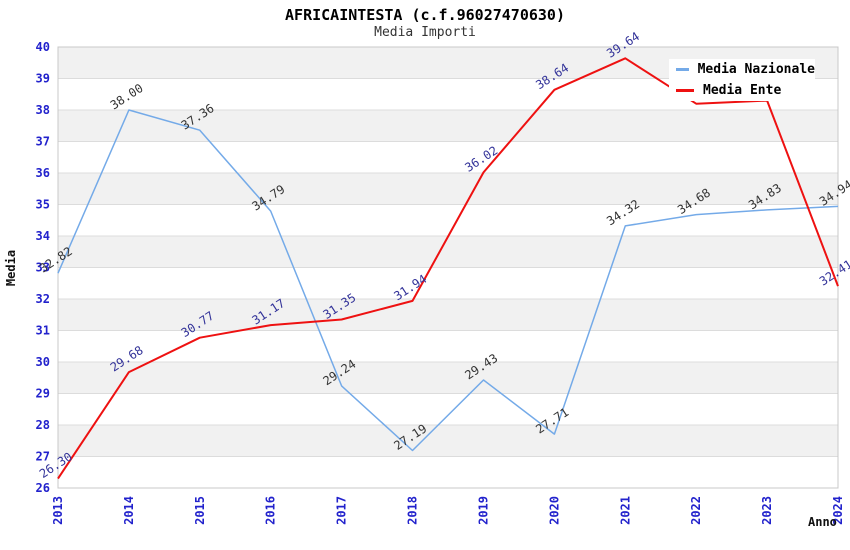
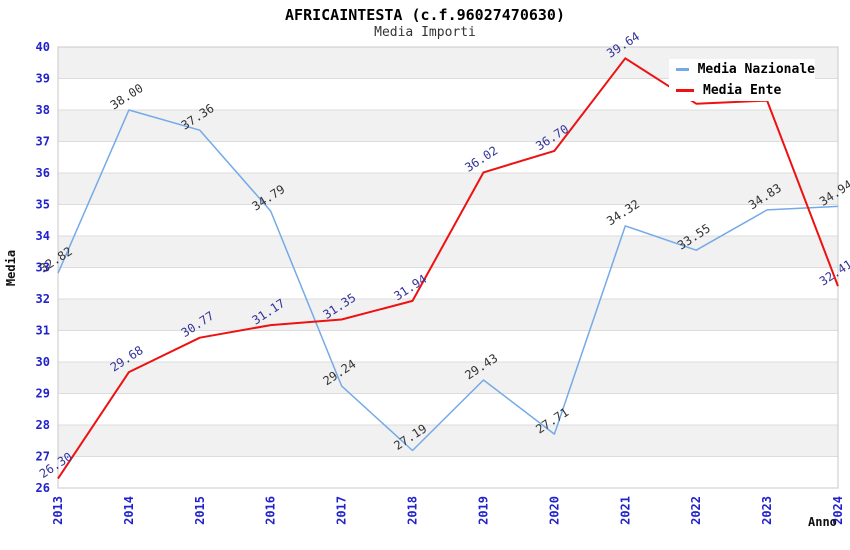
Media Ente/2020: 38.64 -> 36.70
Media Nazionale/2022: 34.68 -> 33.55
